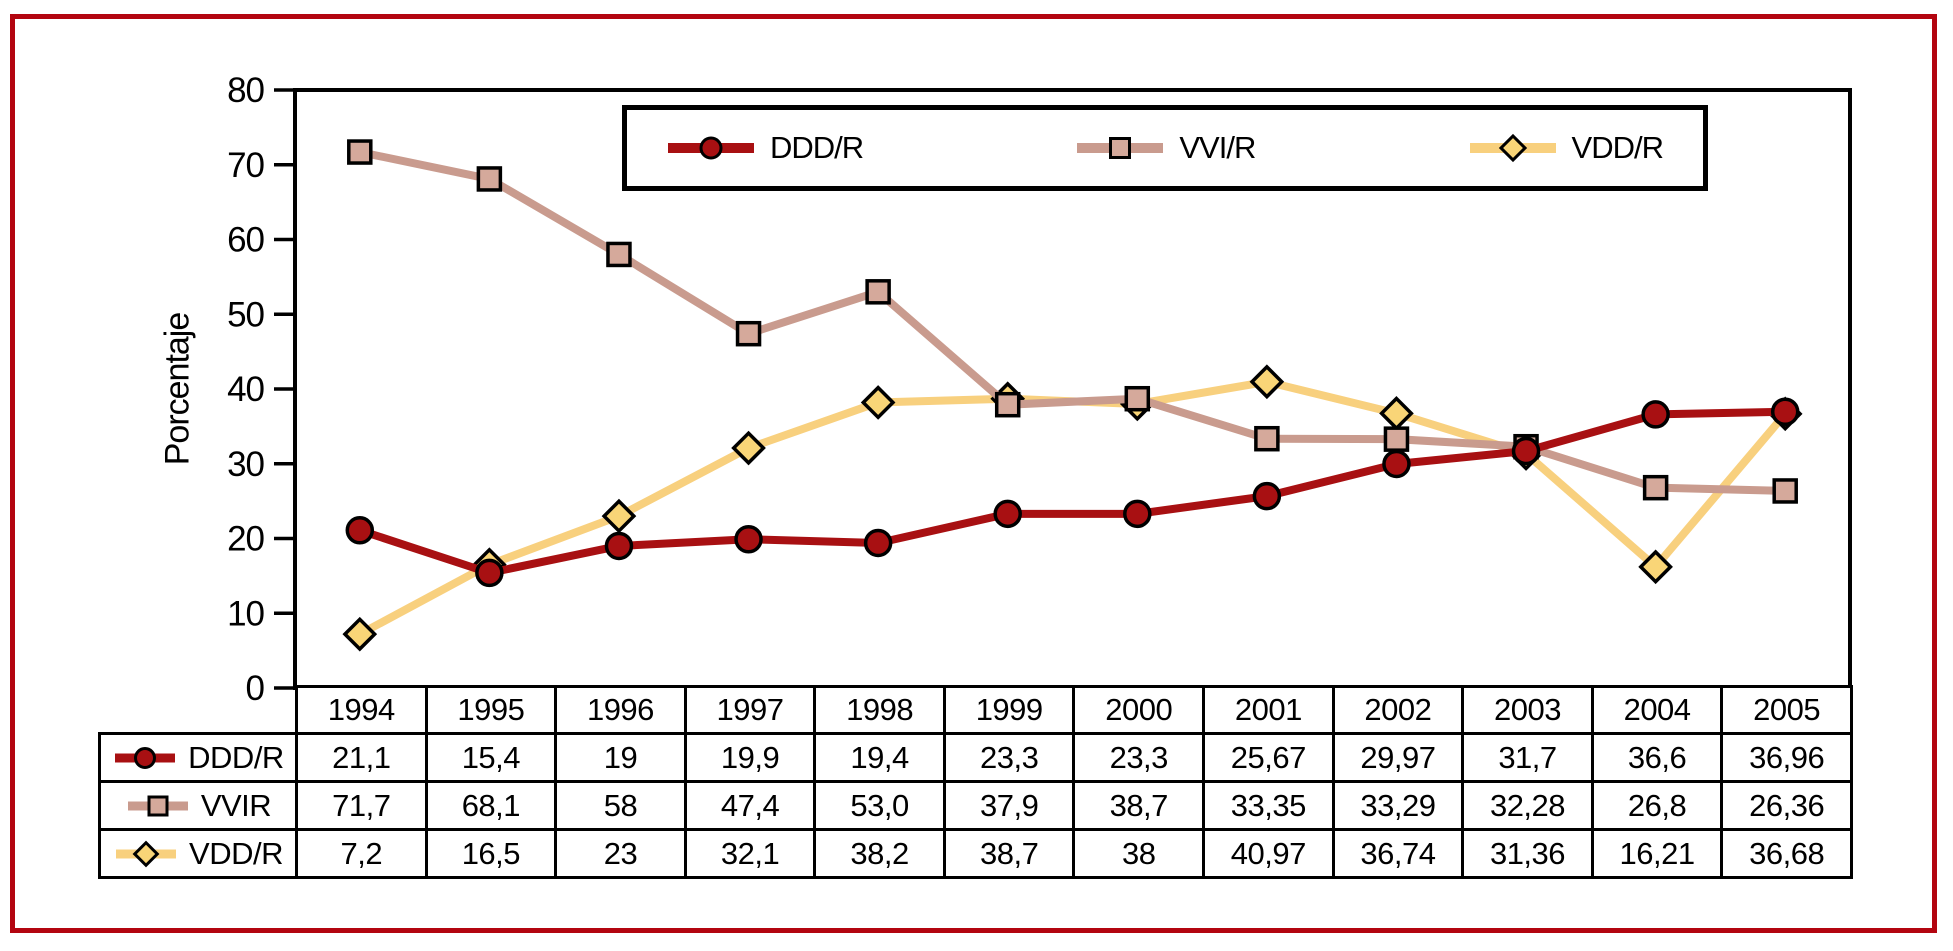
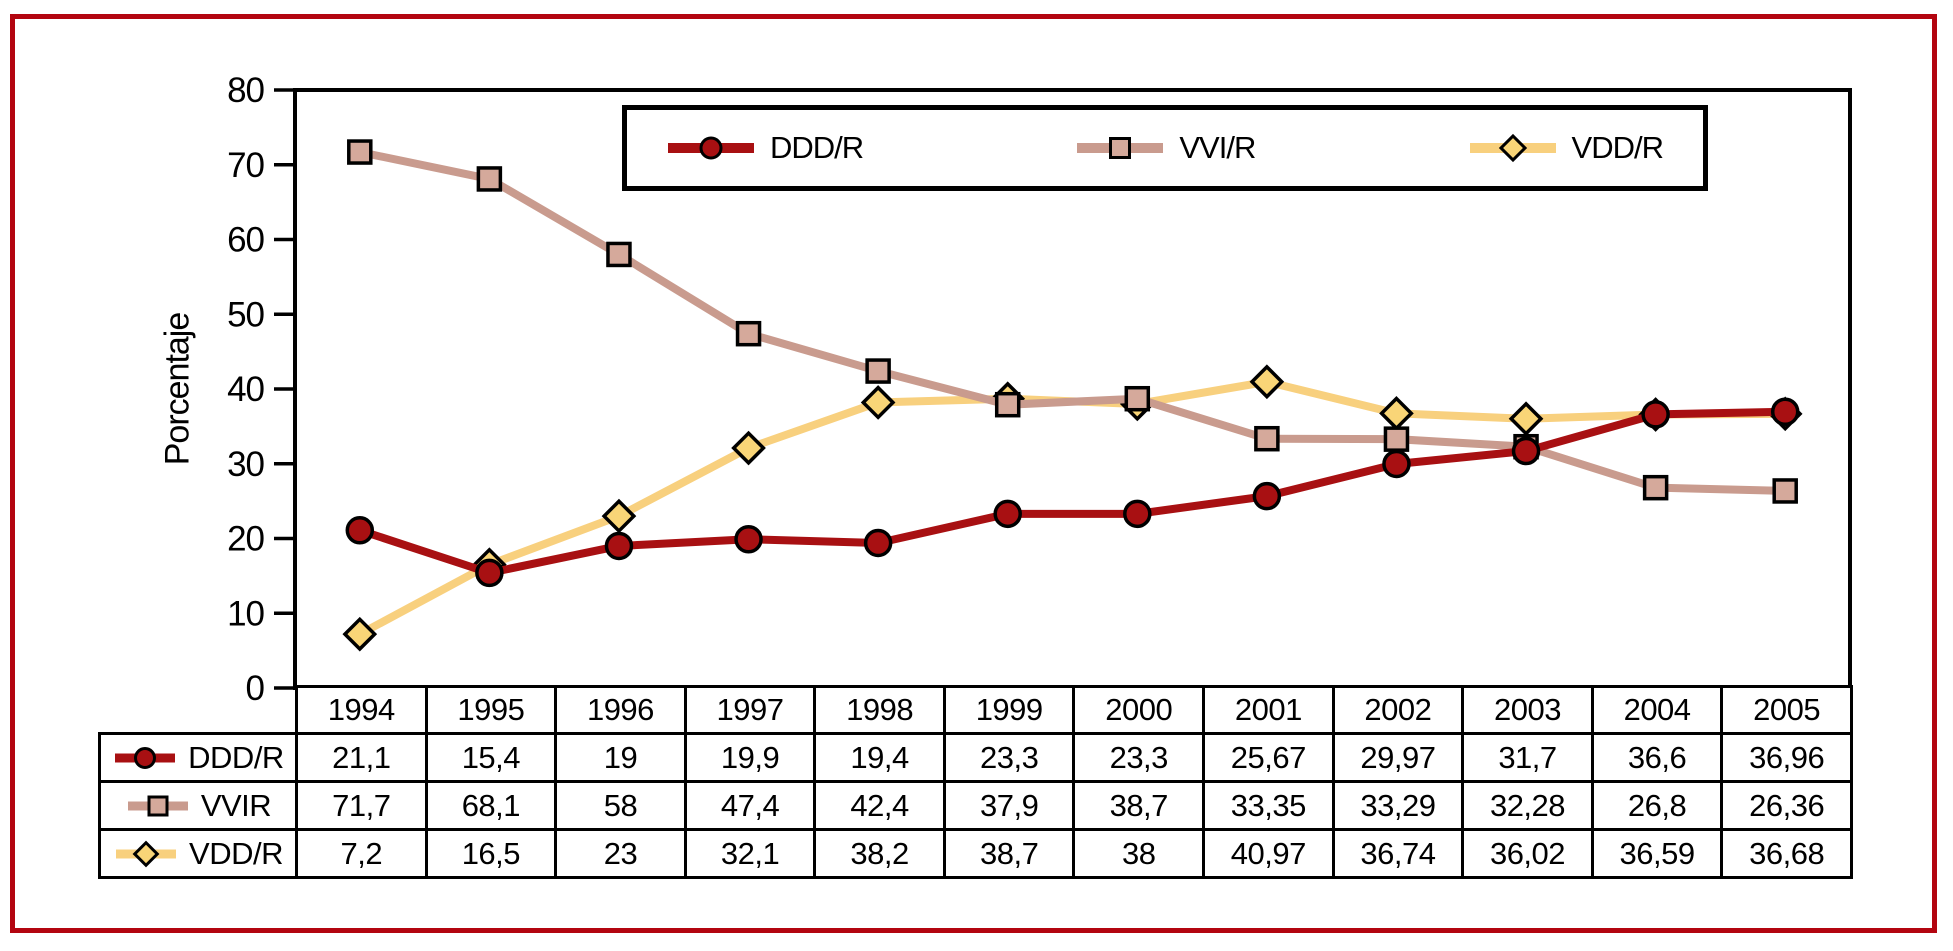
VVI/R/1998: 53,0 -> 42,4
VDD/R/2003: 31,36 -> 36,02
VDD/R/2004: 16,21 -> 36,59
